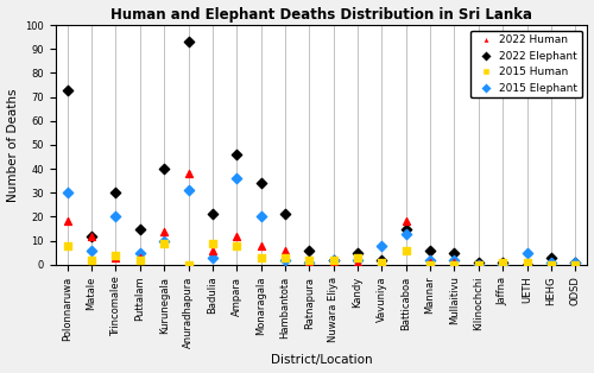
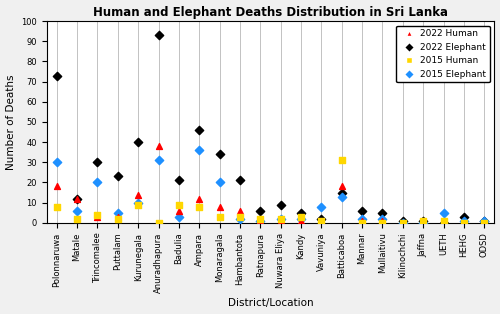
2022 Elephant/Puttalam: 15 -> 23
2022 Elephant/Nuwara Eliya: 2 -> 9
2015 Human/Batticaboa: 6 -> 31
